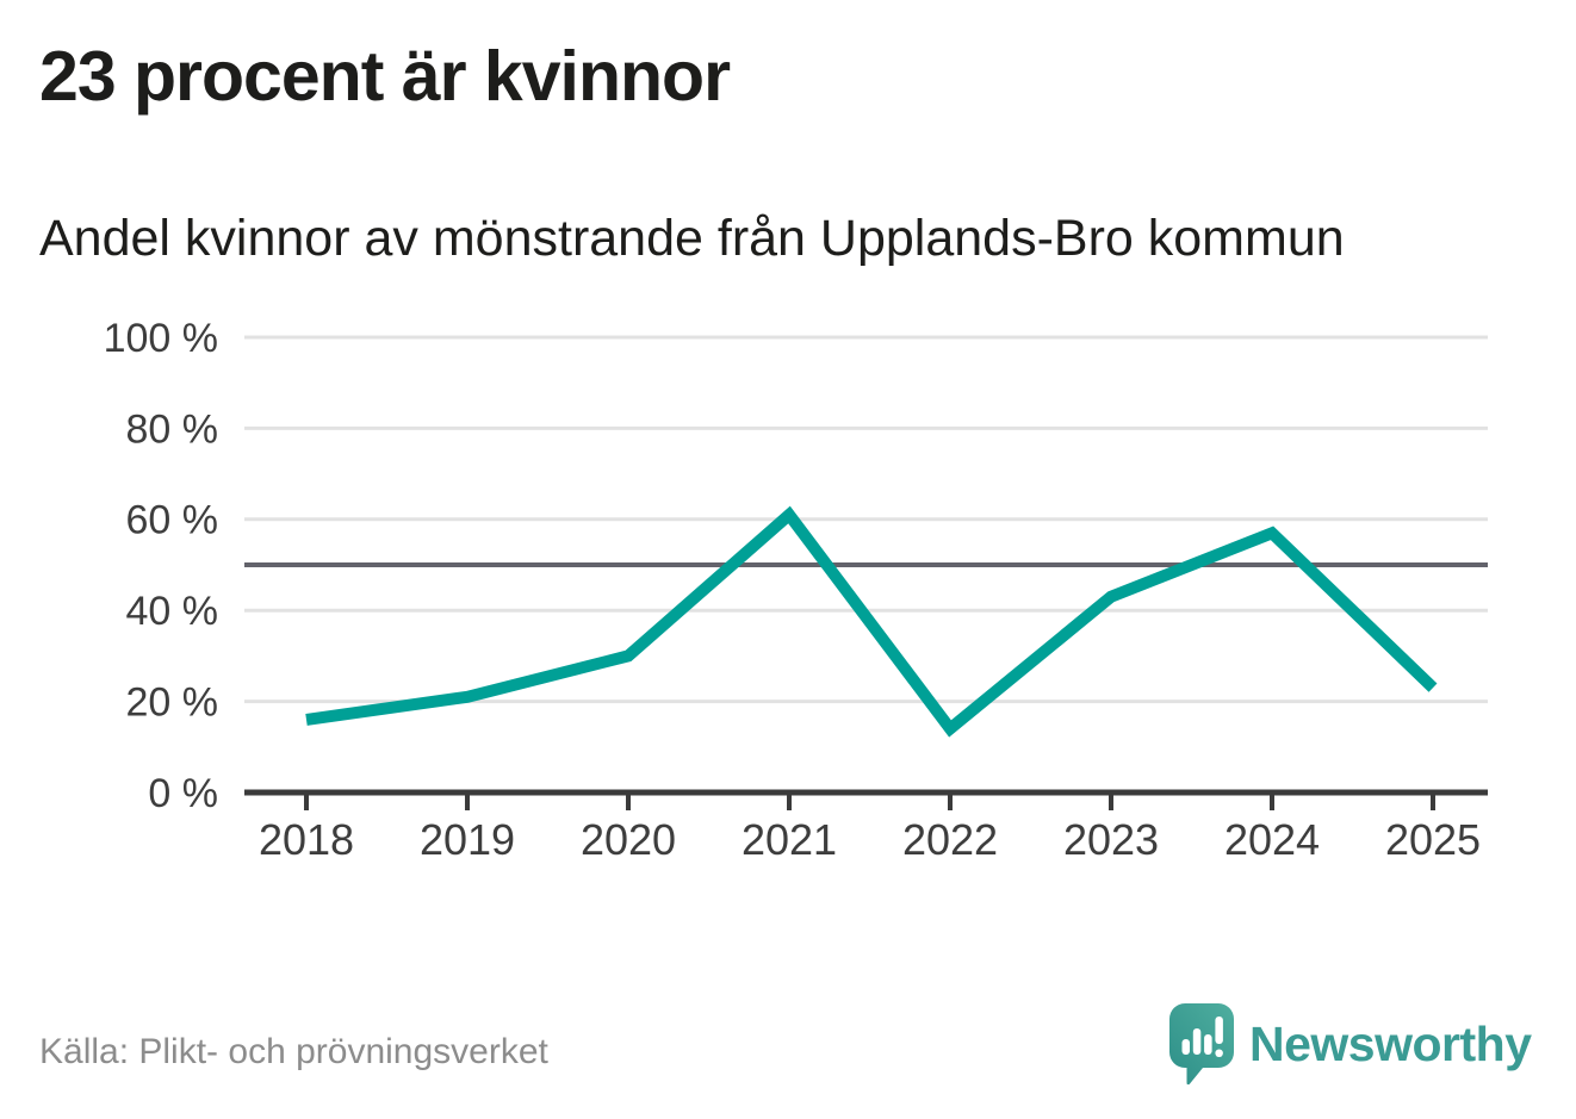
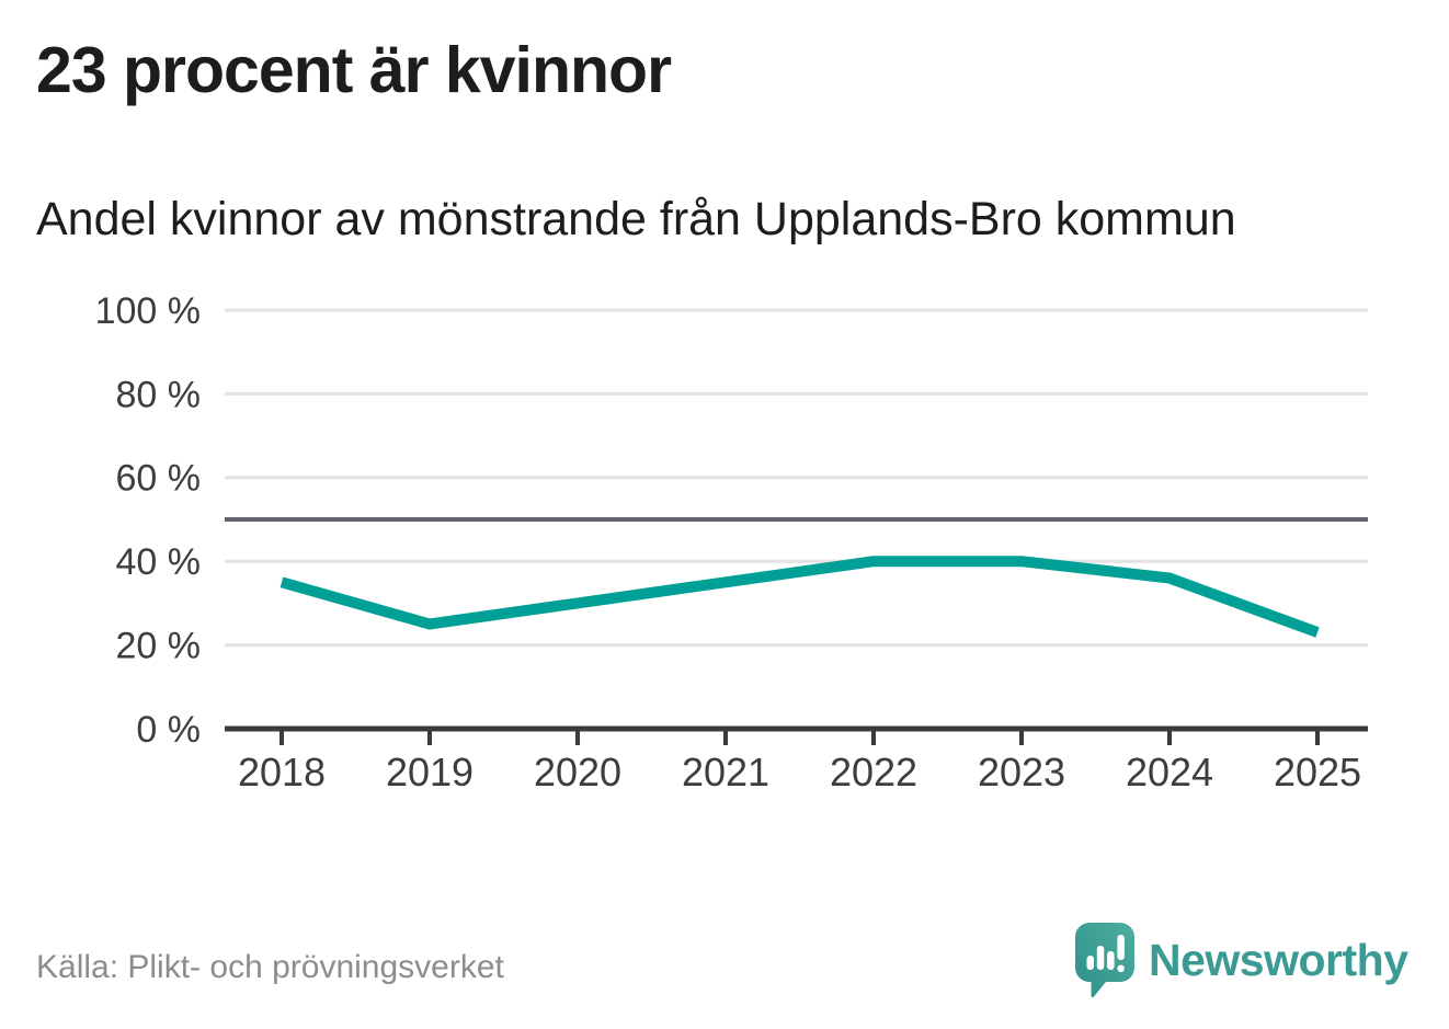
2018: 16% -> 35%
2019: 21% -> 25%
2021: 61% -> 35%
2022: 14% -> 40%
2023: 43% -> 40%
2024: 57% -> 36%
